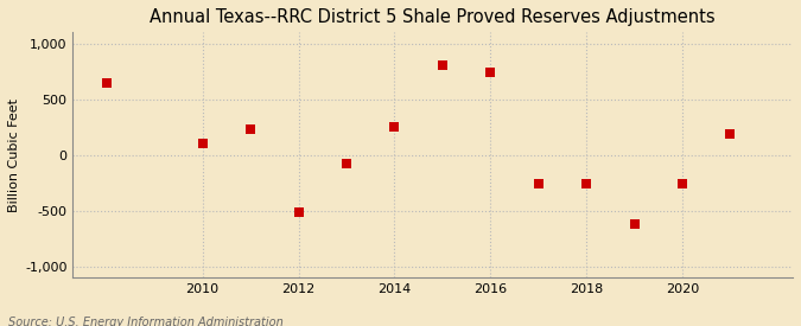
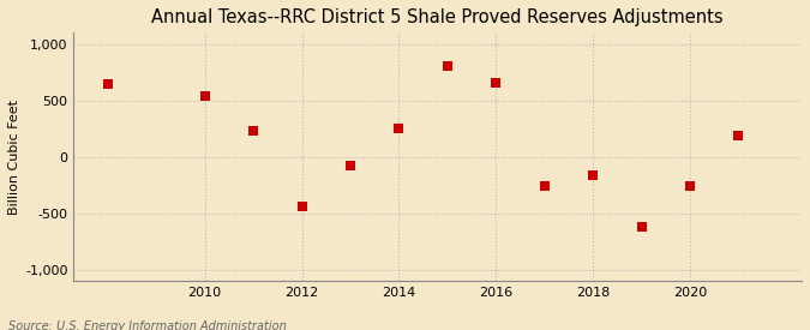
2010: 100 -> 540
2012: -510 -> -440
2016: 740 -> 660
2018: -260 -> -160
